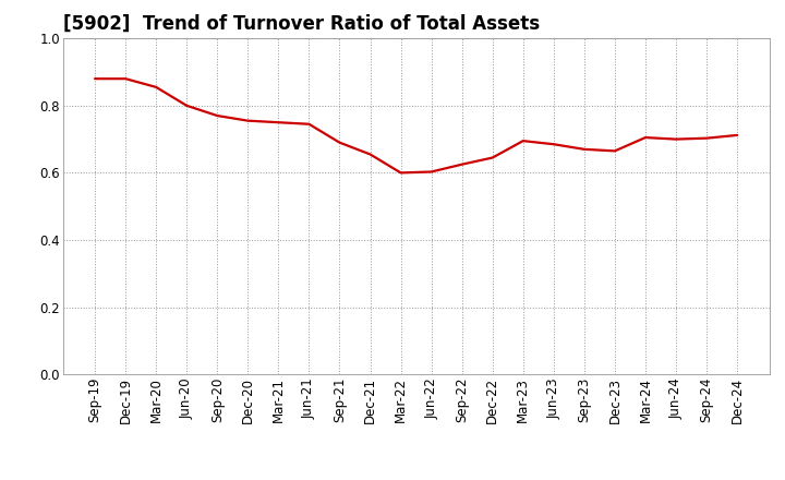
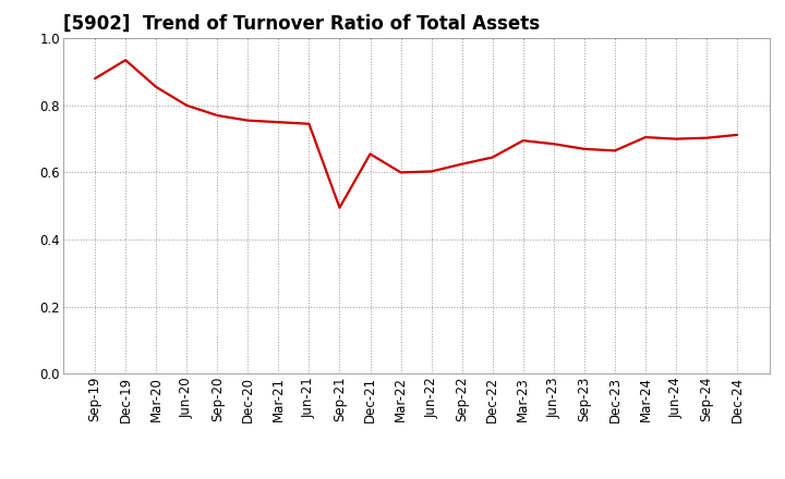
Dec-19: 0.880 -> 0.935
Sep-21: 0.690 -> 0.495
